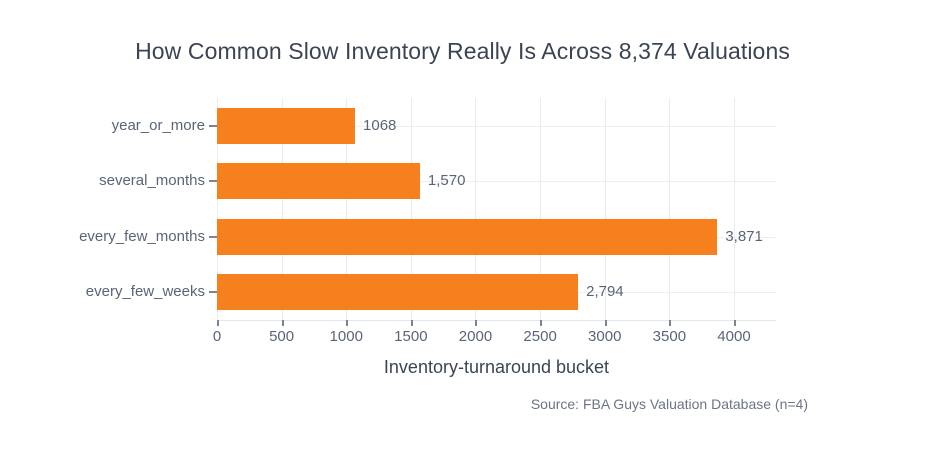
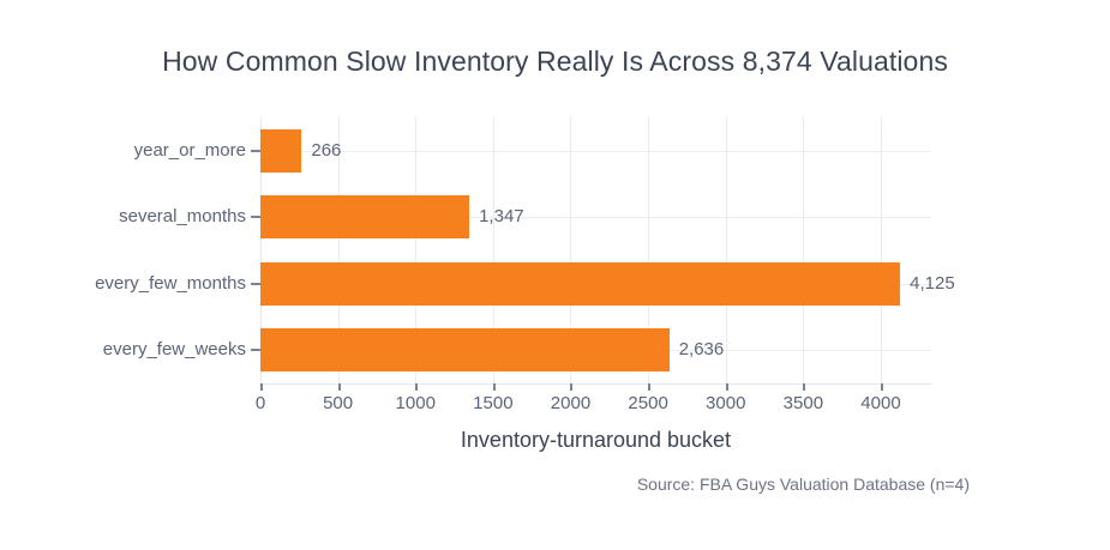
every_few_weeks: 2,794 -> 2,636
every_few_months: 3,871 -> 4,125
several_months: 1,570 -> 1,347
year_or_more: 1068 -> 266
